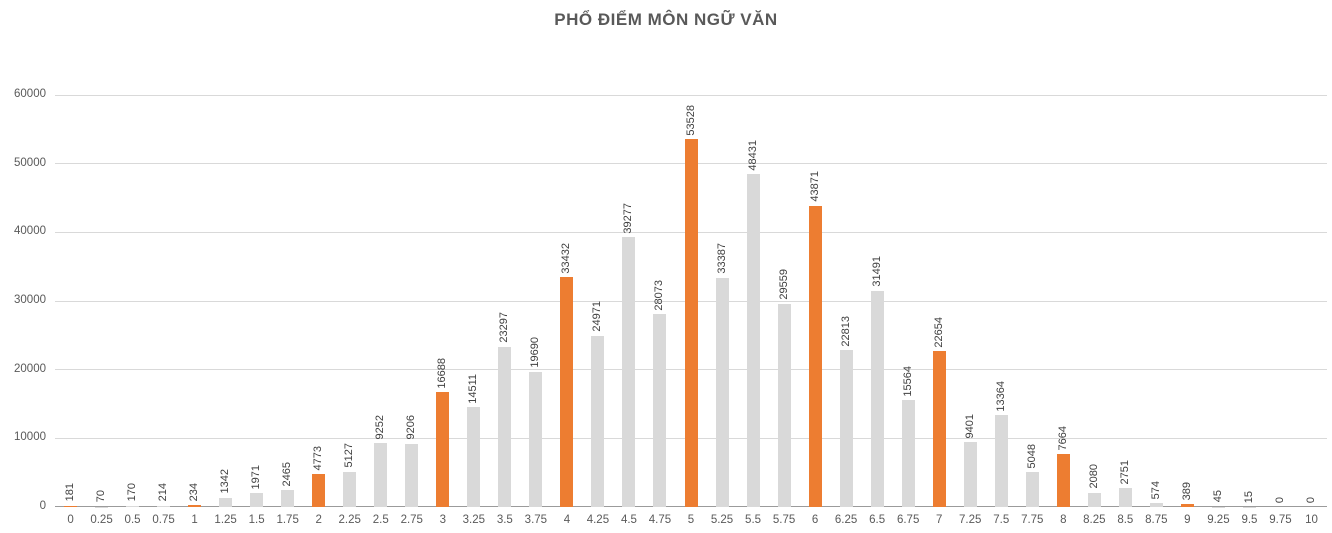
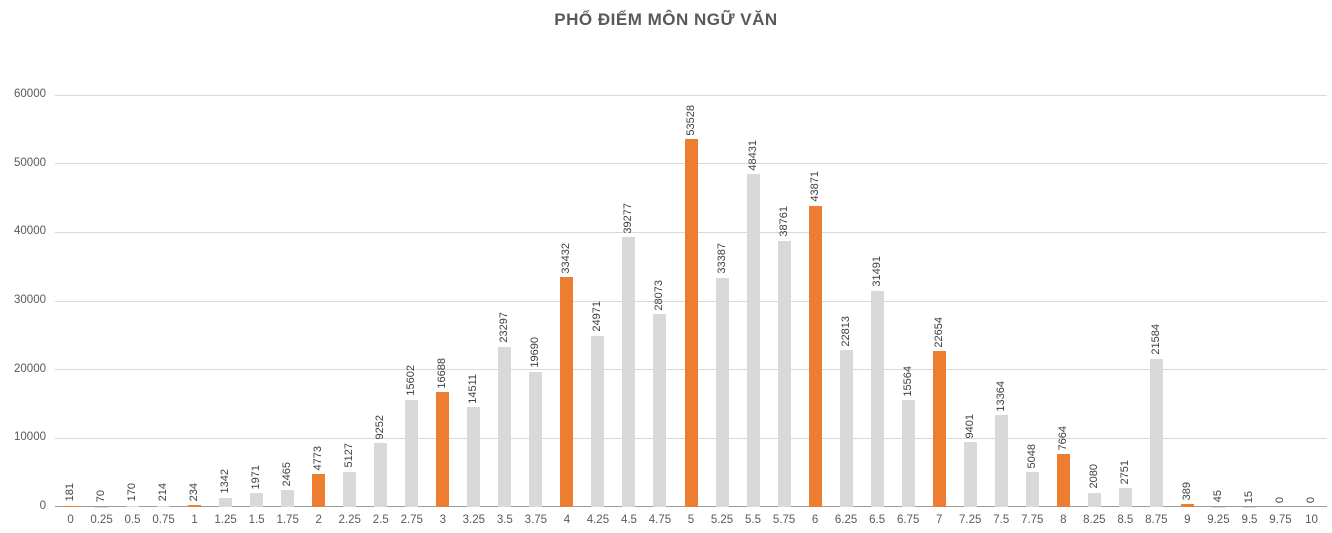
2.75: 9206 -> 15602
5.75: 29559 -> 38761
8.75: 574 -> 21584
